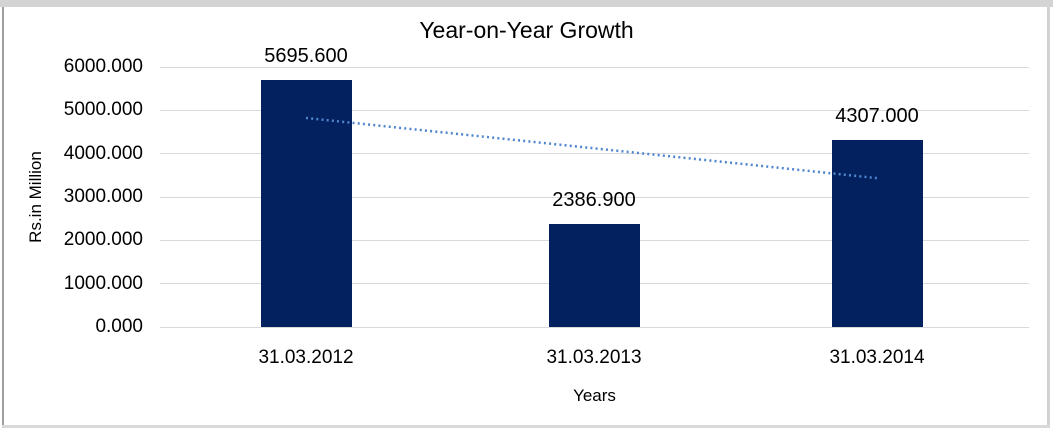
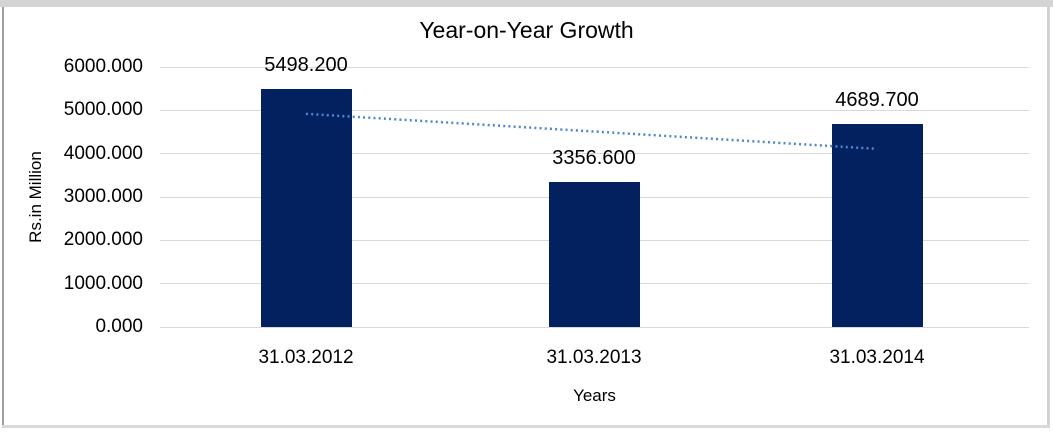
31.03.2012: 5695.600 -> 5498.200
31.03.2013: 2386.900 -> 3356.600
31.03.2014: 4307.000 -> 4689.700
